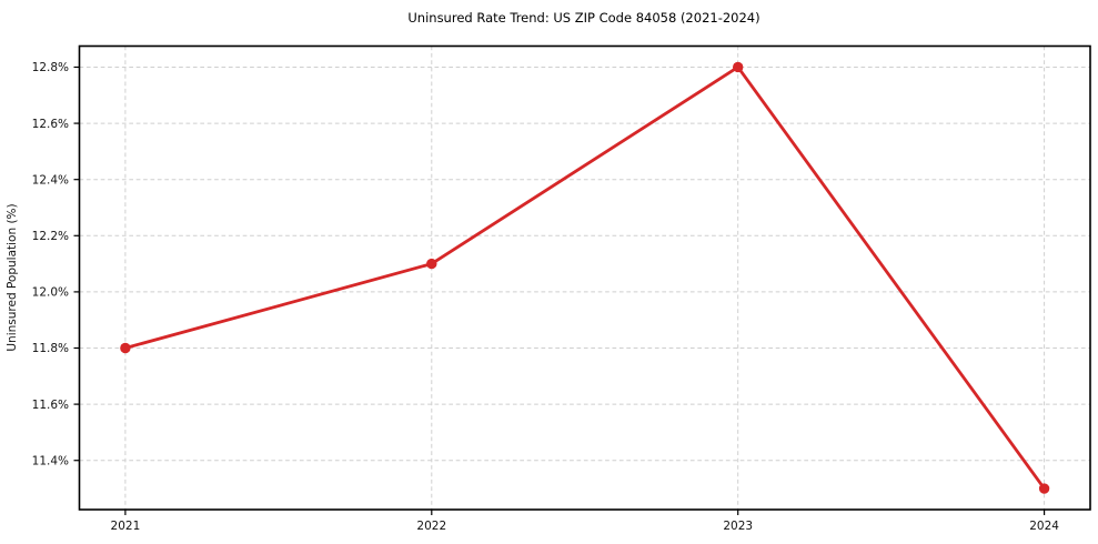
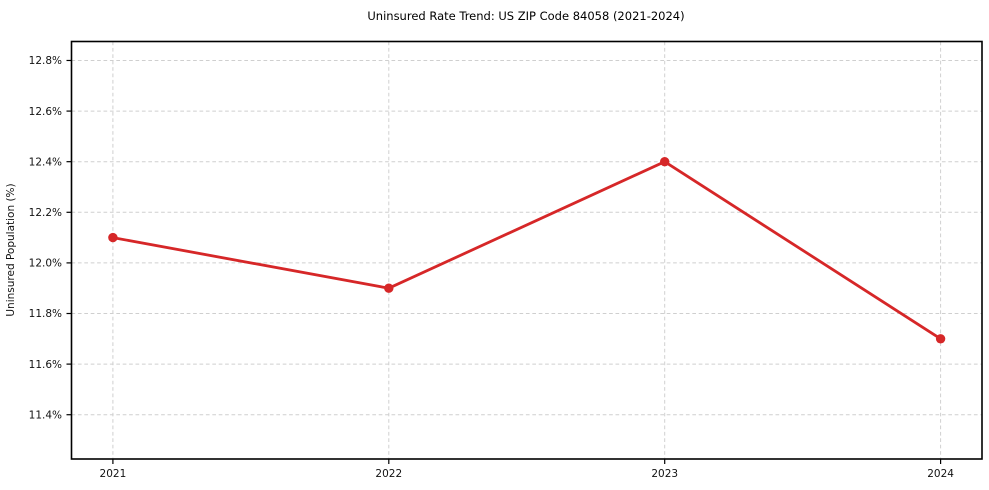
2021: 11.8% -> 12.1%
2022: 12.1% -> 11.9%
2023: 12.8% -> 12.4%
2024: 11.3% -> 11.7%
